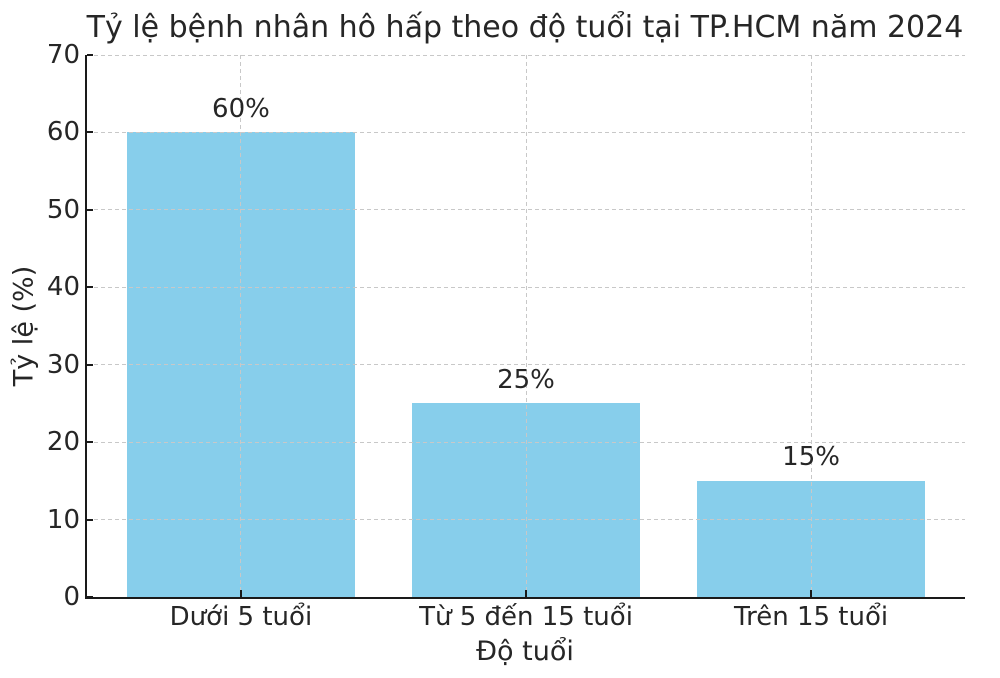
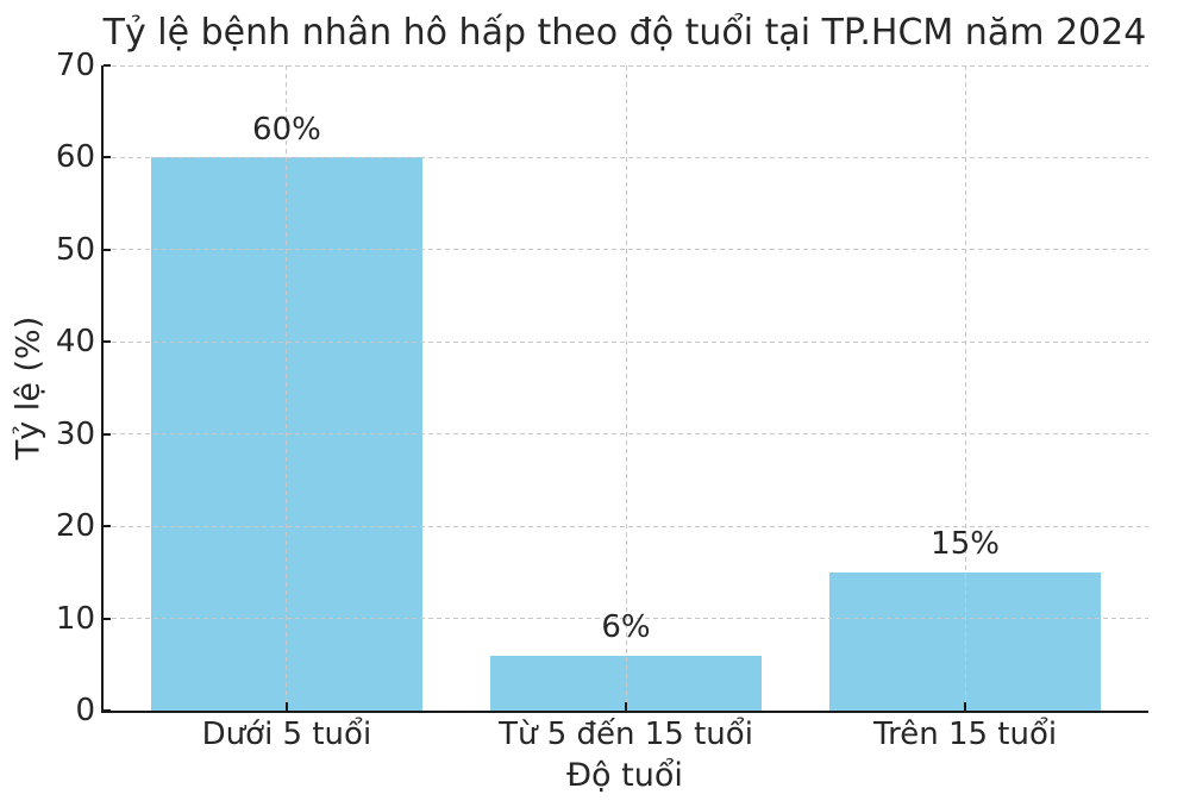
Từ 5 đến 15 tuổi: 25% -> 6%
